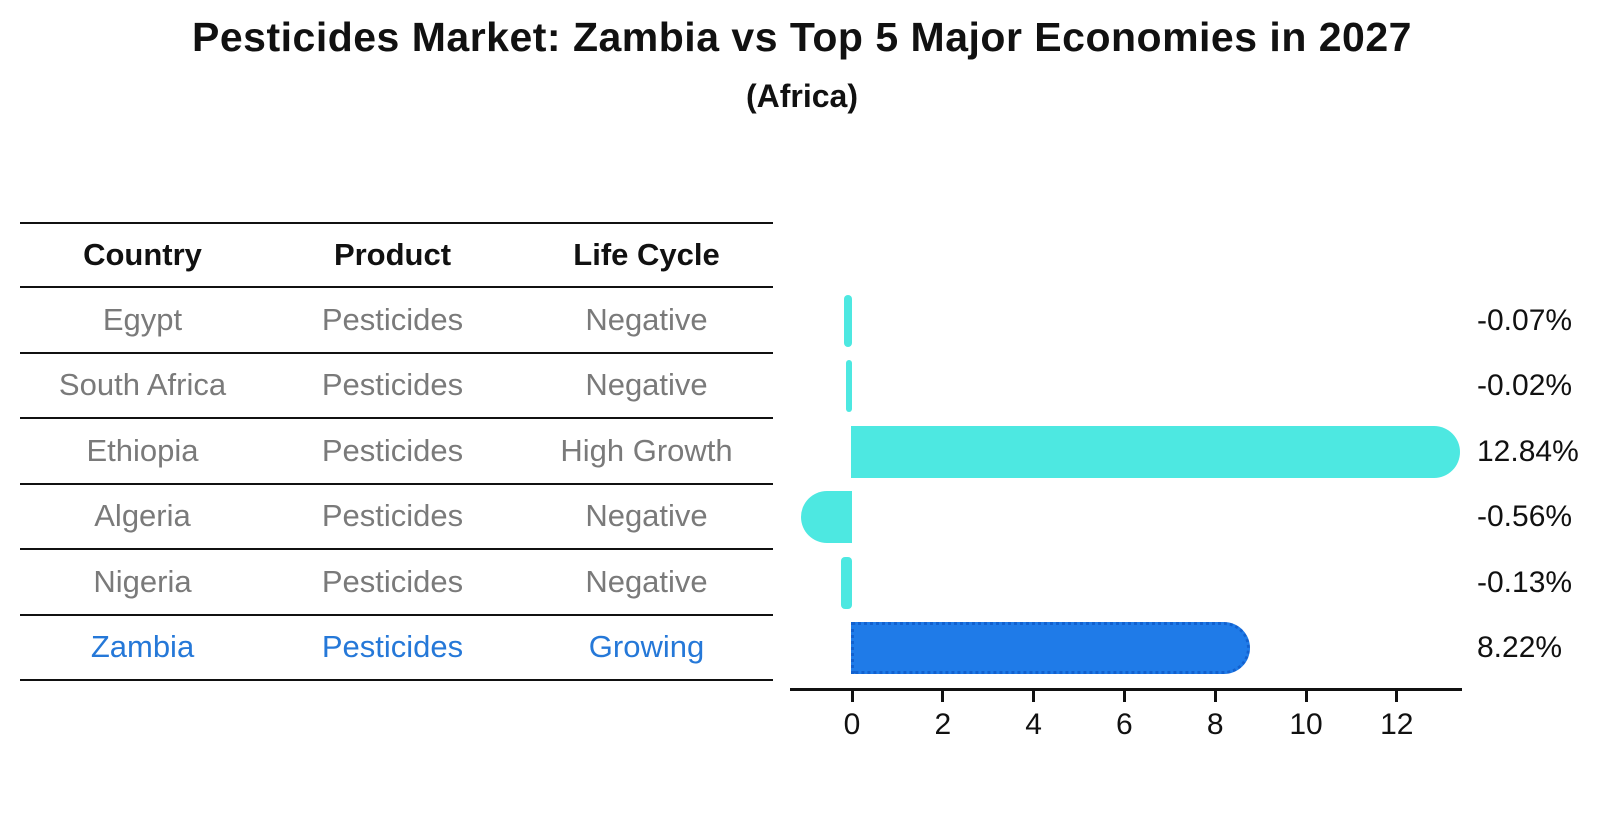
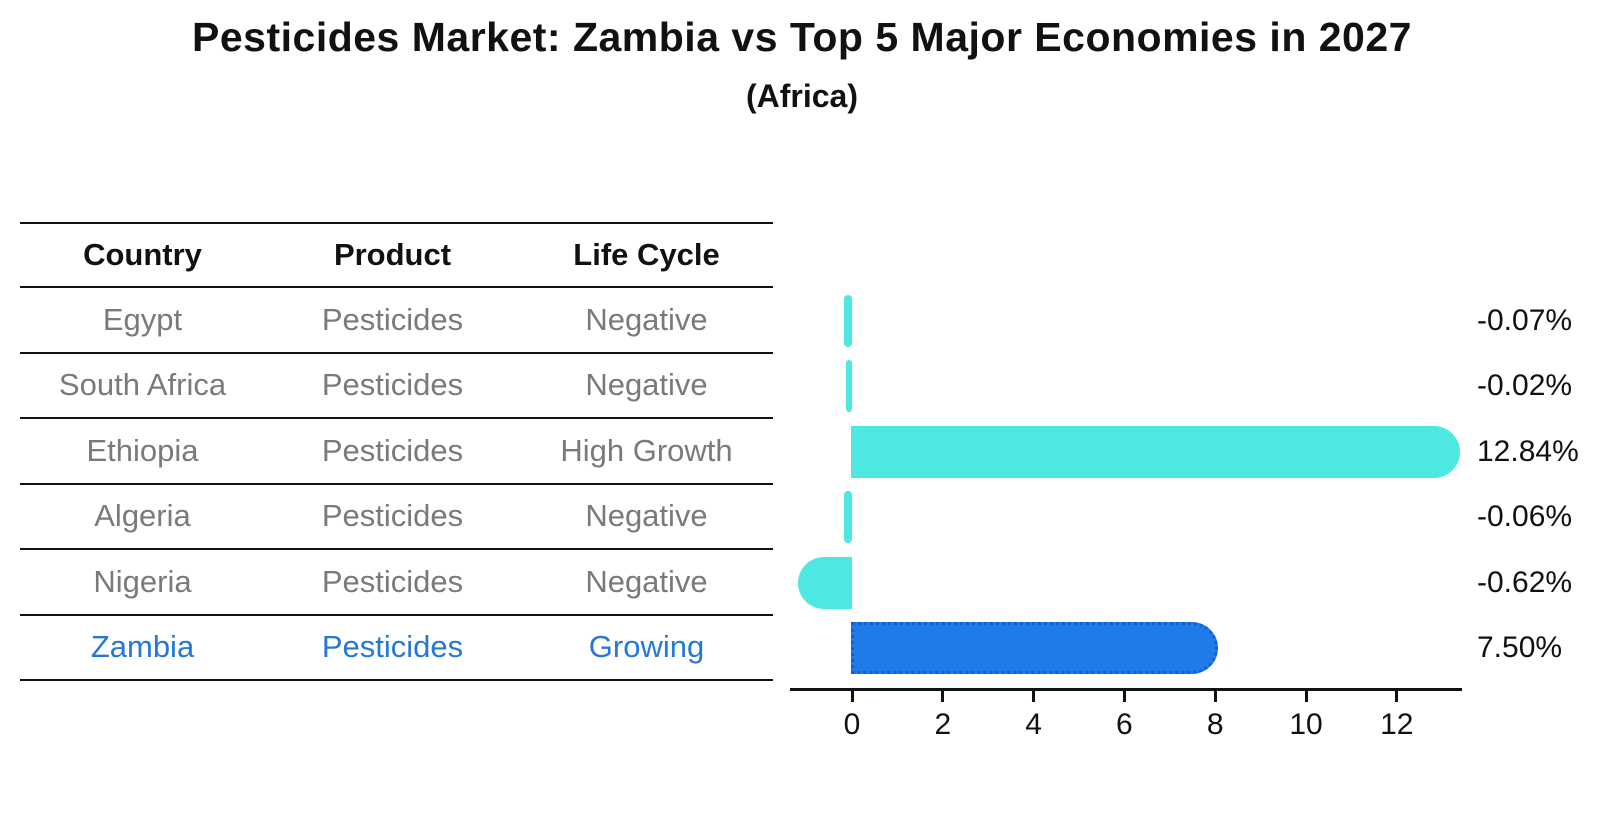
Algeria: -0.56% -> -0.06%
Nigeria: -0.13% -> -0.62%
Zambia: 8.22% -> 7.50%
